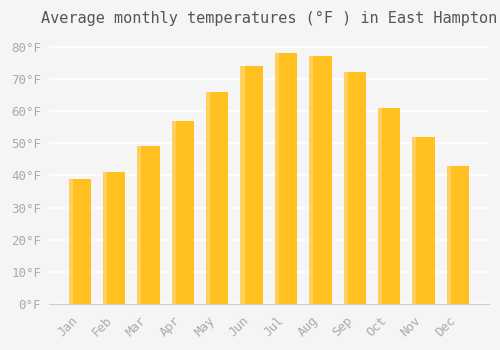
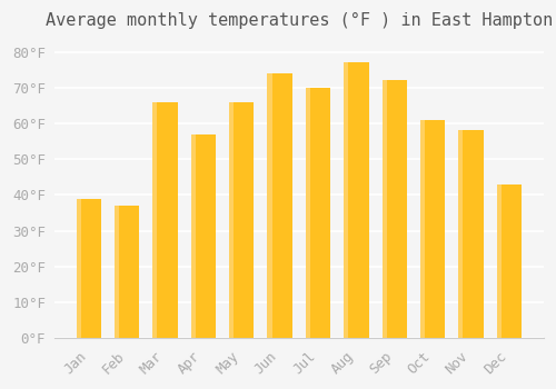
Feb: 41°F -> 37°F
Mar: 49°F -> 66°F
Jul: 78°F -> 70°F
Nov: 52°F -> 58°F
